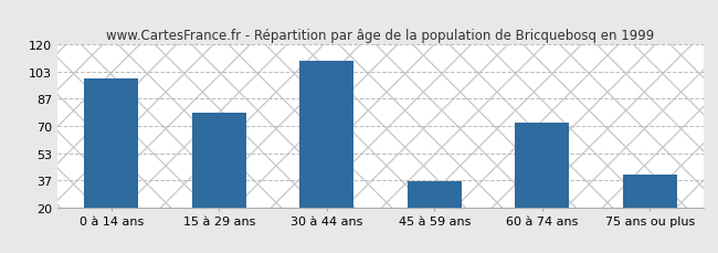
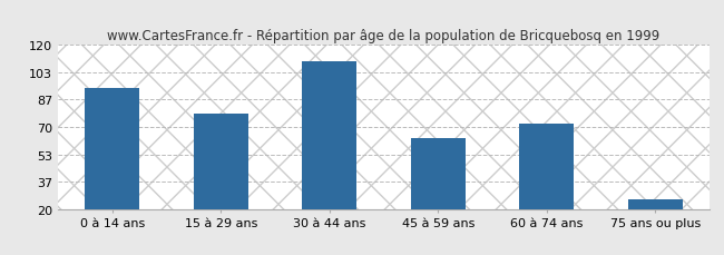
0 à 14 ans: 99 -> 94
45 à 59 ans: 36 -> 63
75 ans ou plus: 40 -> 26
